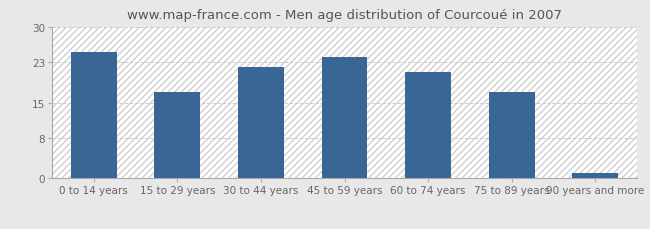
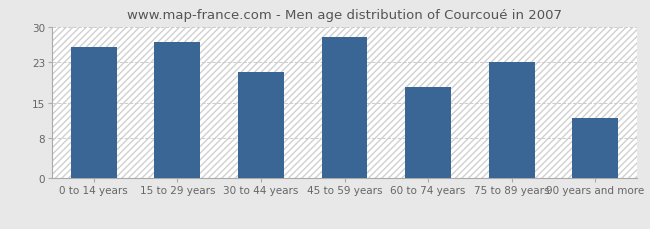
0 to 14 years: 25 -> 26
15 to 29 years: 17 -> 27
30 to 44 years: 22 -> 21
45 to 59 years: 24 -> 28
60 to 74 years: 21 -> 18
75 to 89 years: 17 -> 23
90 years and more: 1 -> 12
